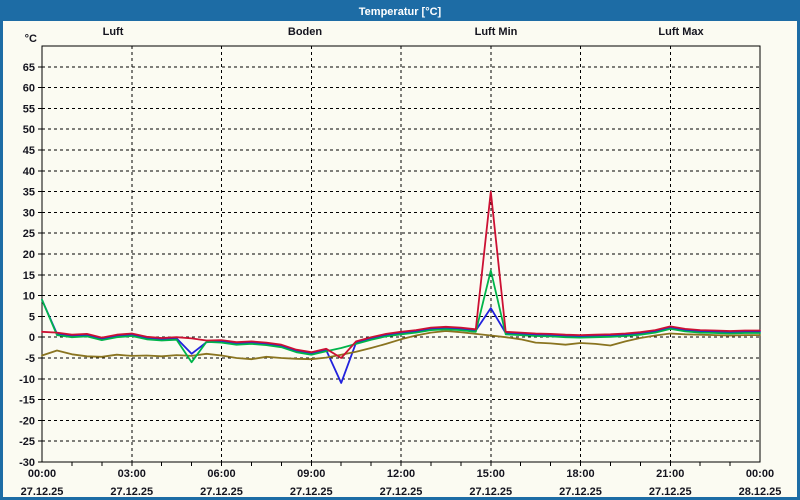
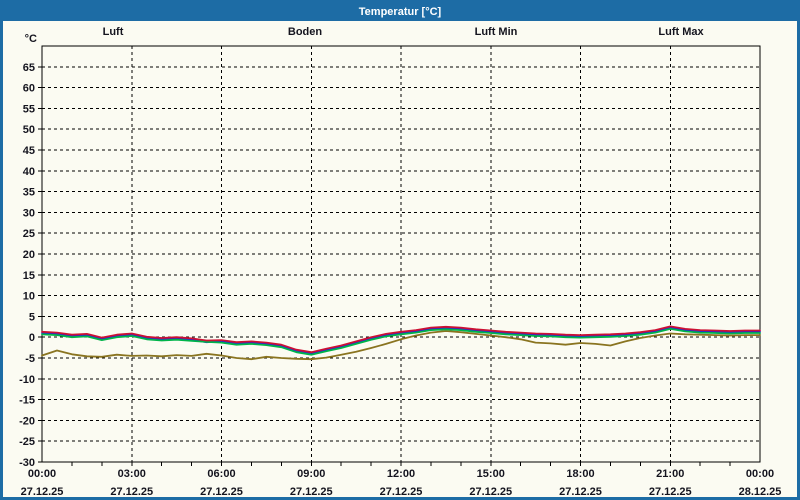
Luft/0: 9 -> 1
Luft Min/0: 9 -> 1
Luft/5: -4 -> -1
Luft Min/5: -6 -> -1
Luft/10: -11 -> -2
Luft Max/10: -5 -> -2
Luft/15: 7 -> 1
Luft Min/15: 16 -> 1
Luft Max/15: 35 -> 2
